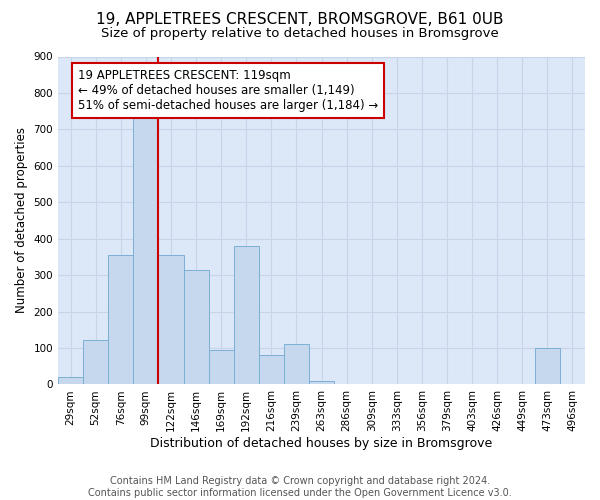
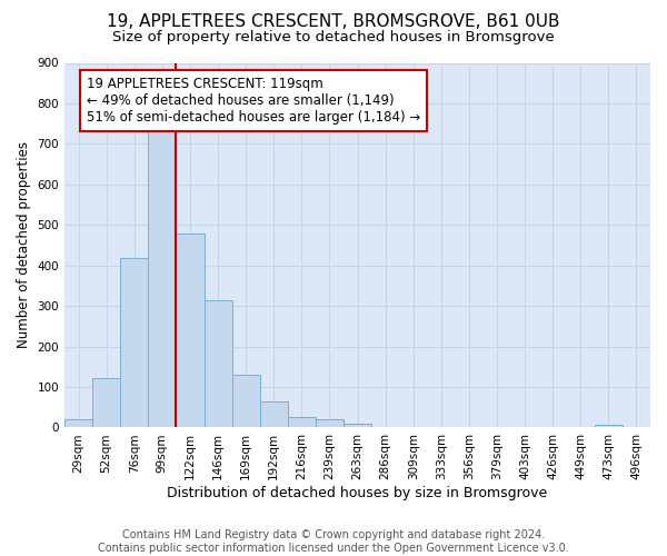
76sqm: 355 -> 418
122sqm: 355 -> 480
169sqm: 95 -> 130
192sqm: 380 -> 65
216sqm: 80 -> 25
239sqm: 110 -> 20
473sqm: 100 -> 8
